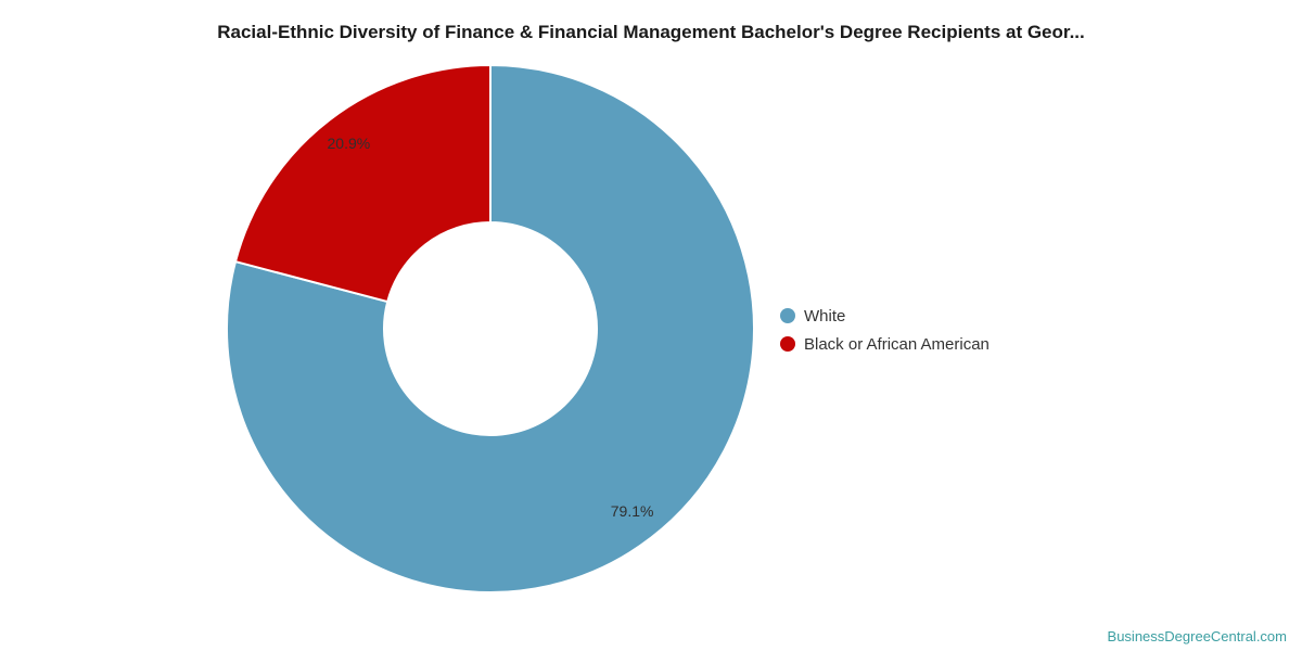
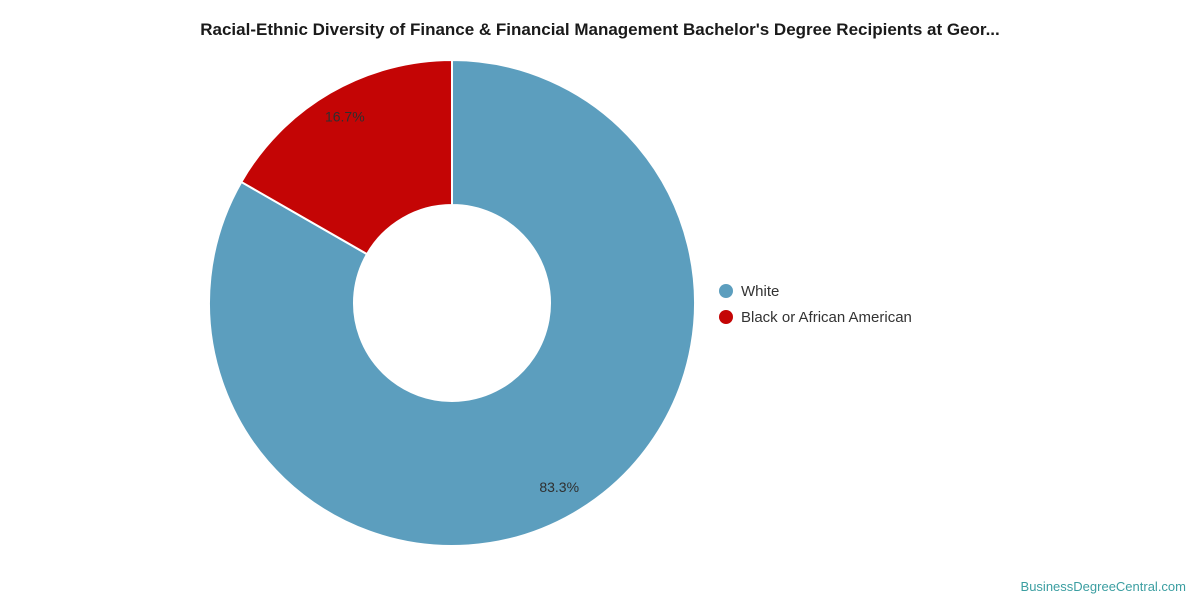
White: 79.1% -> 83.3%
Black or African American: 20.9% -> 16.7%
